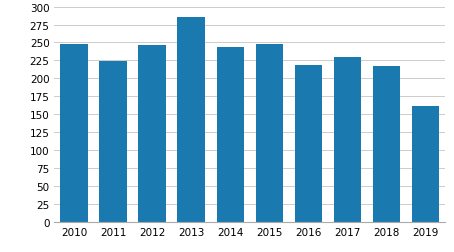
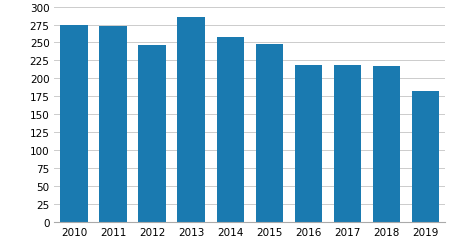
2010: 248 -> 275
2011: 224 -> 273
2014: 244 -> 257
2017: 230 -> 219
2019: 162 -> 182
